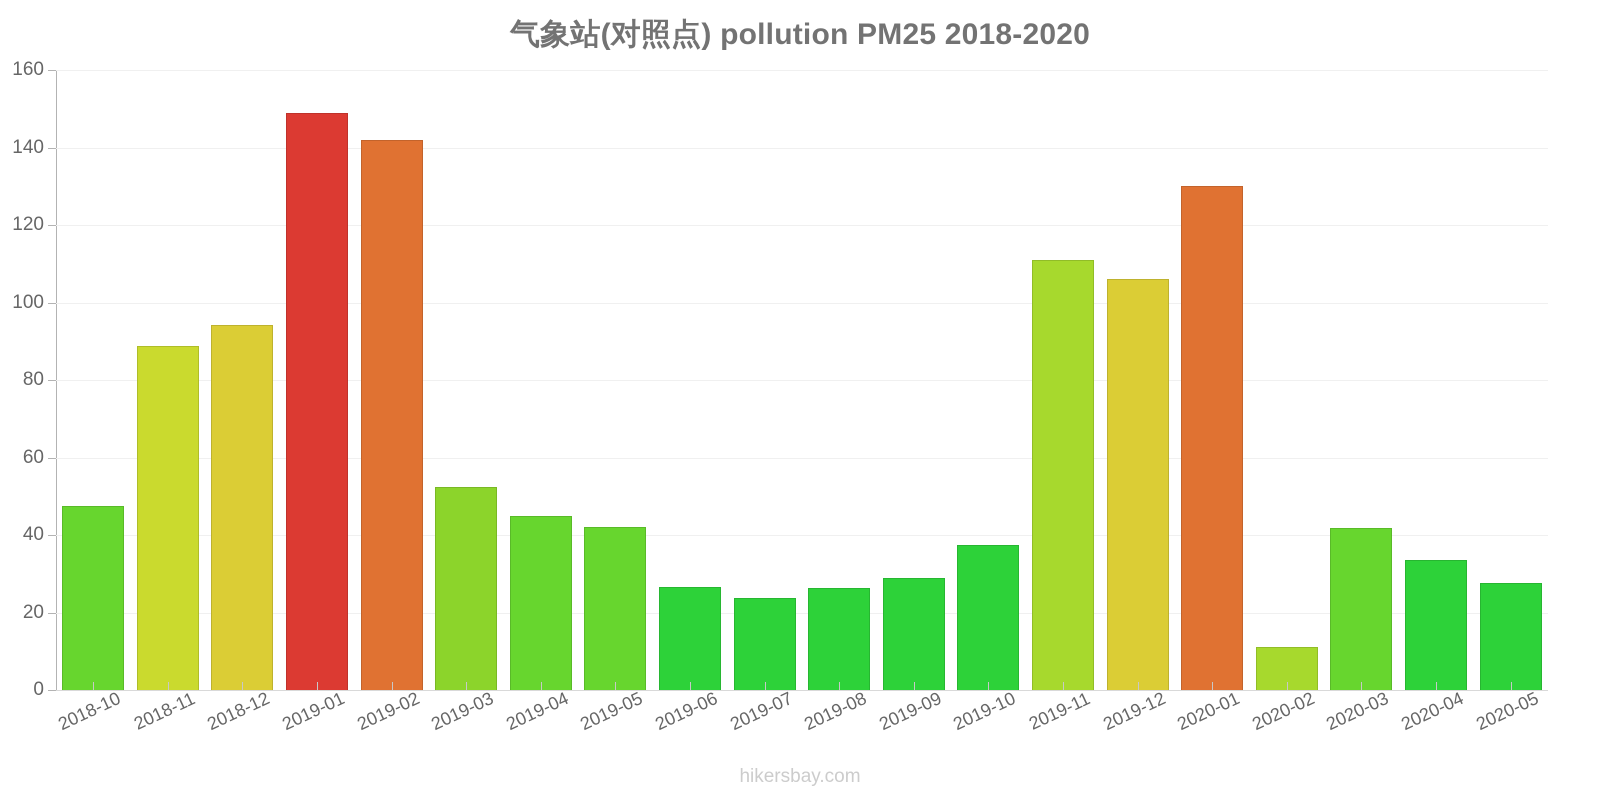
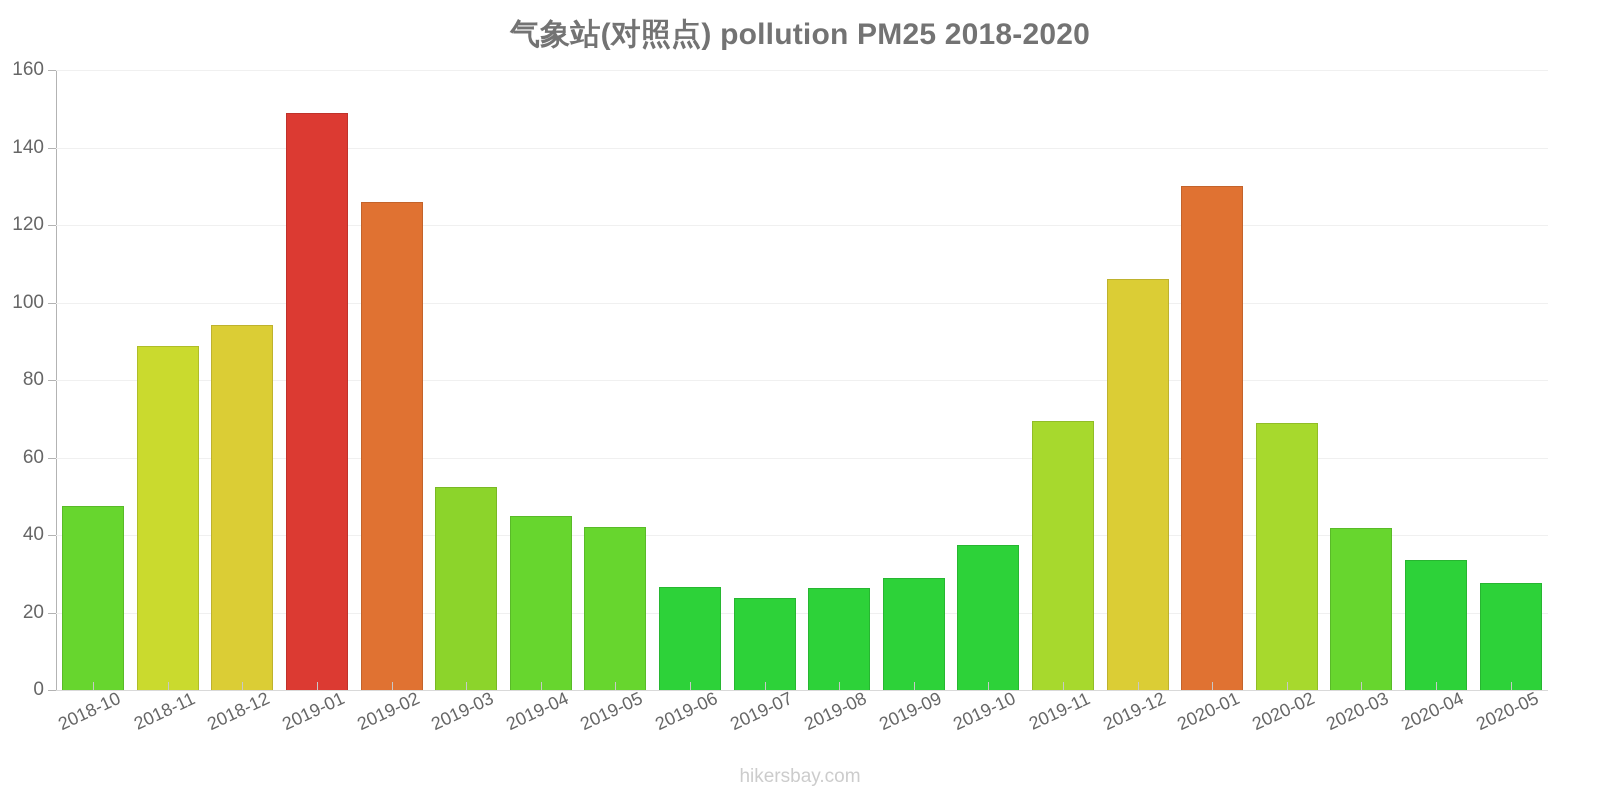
2019-02: 142 -> 126
2019-11: 111 -> 70
2020-02: 11 -> 69
